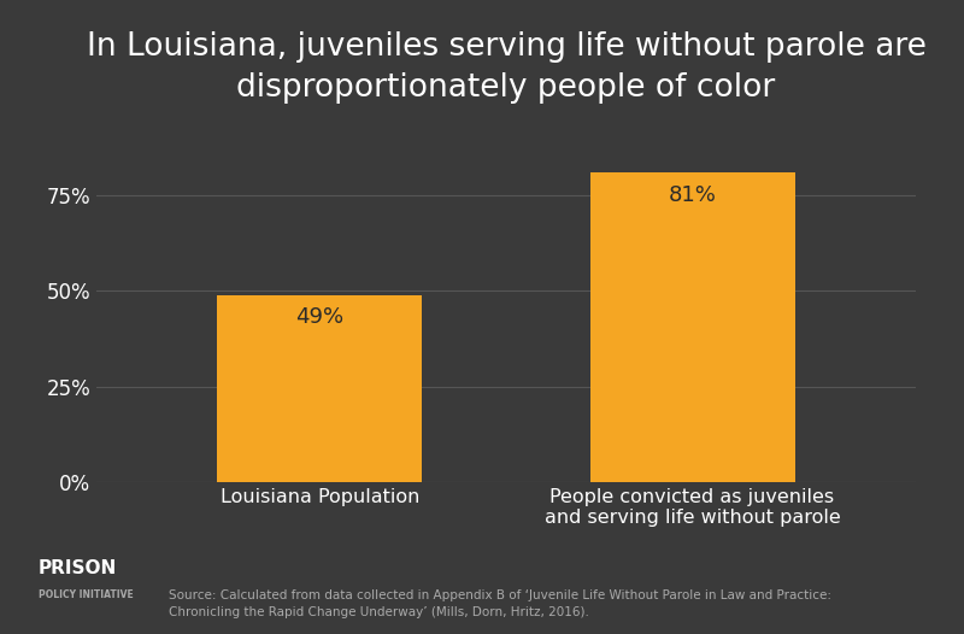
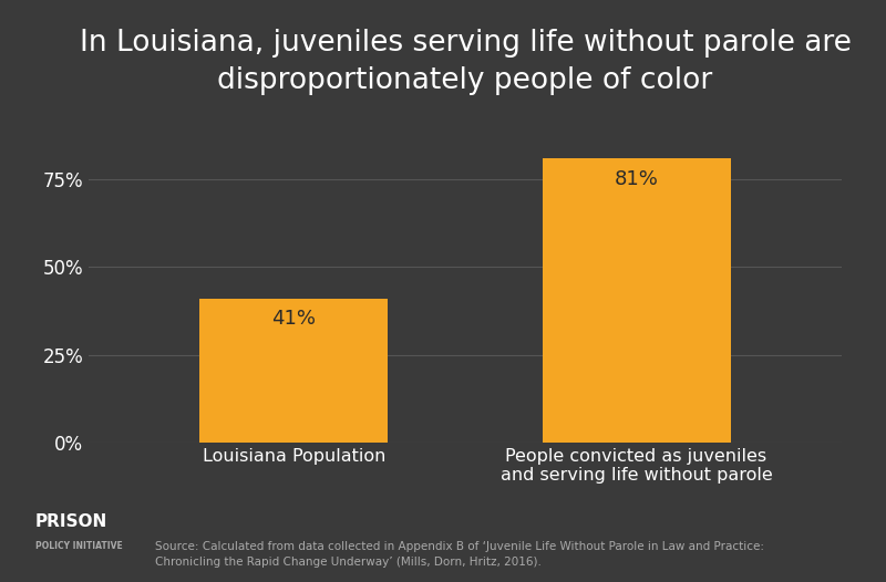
Louisiana Population: 49% -> 41%
